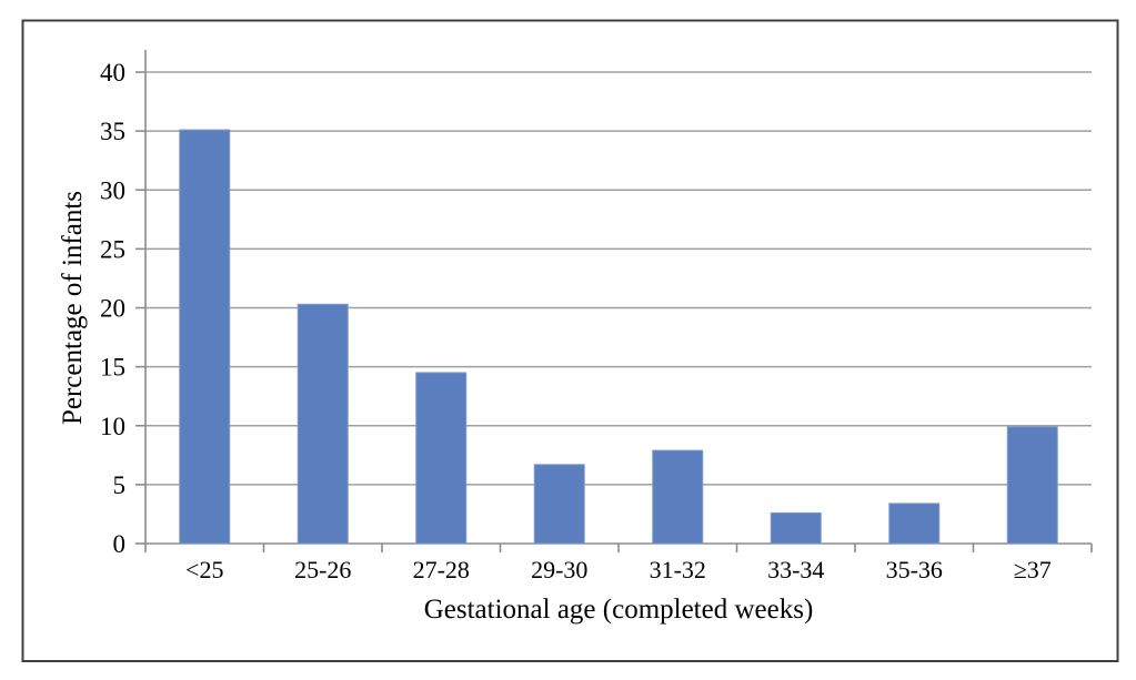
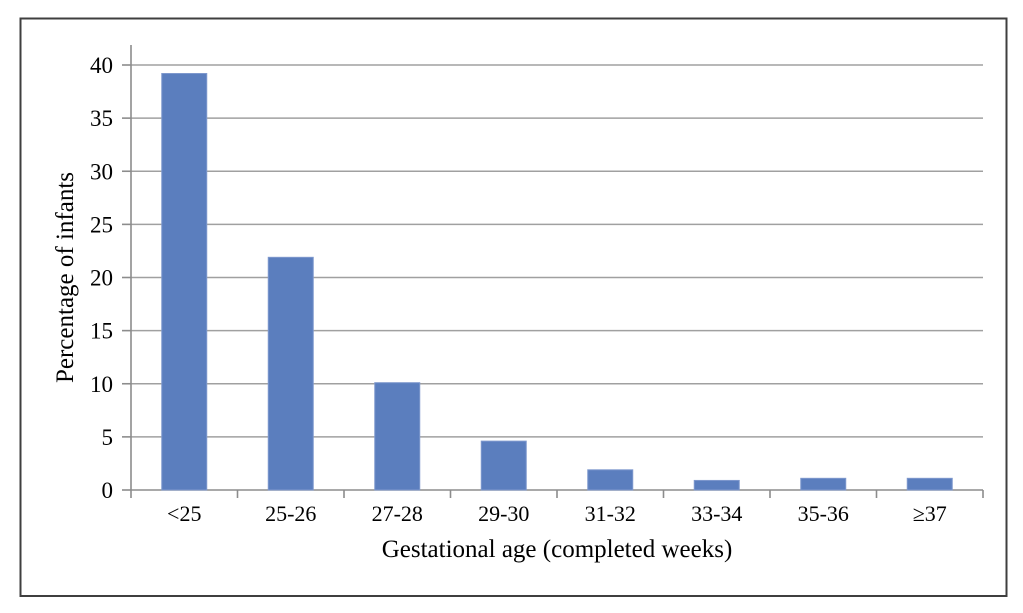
<25: 35.1 -> 39.2
25-26: 20.3 -> 21.9
27-28: 14.5 -> 10.1
29-30: 6.7 -> 4.6
31-32: 7.9 -> 1.9
33-34: 2.6 -> 0.9
35-36: 3.4 -> 1.1
≥37: 9.9 -> 1.1
